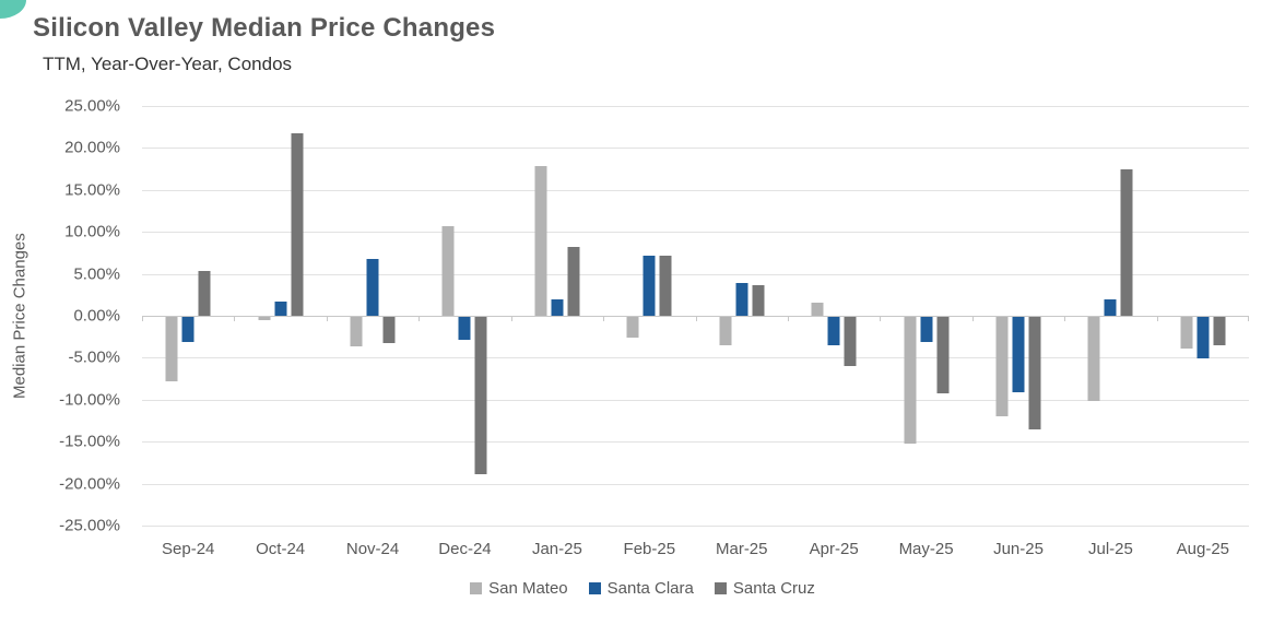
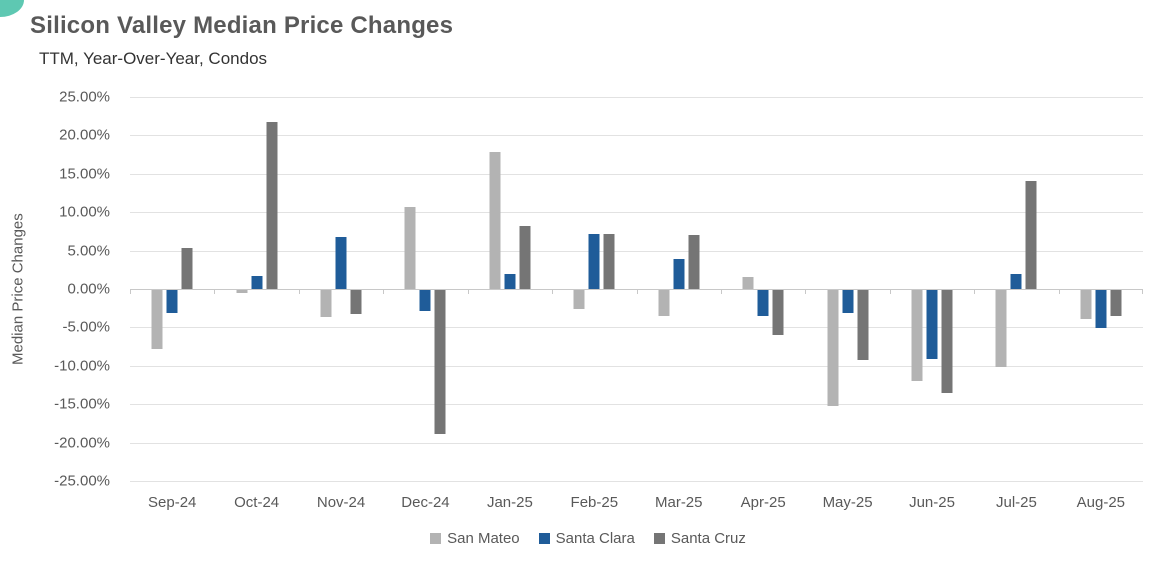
Santa Cruz/Mar-25: 4% -> 7%
Santa Cruz/Jul-25: 17% -> 14%
